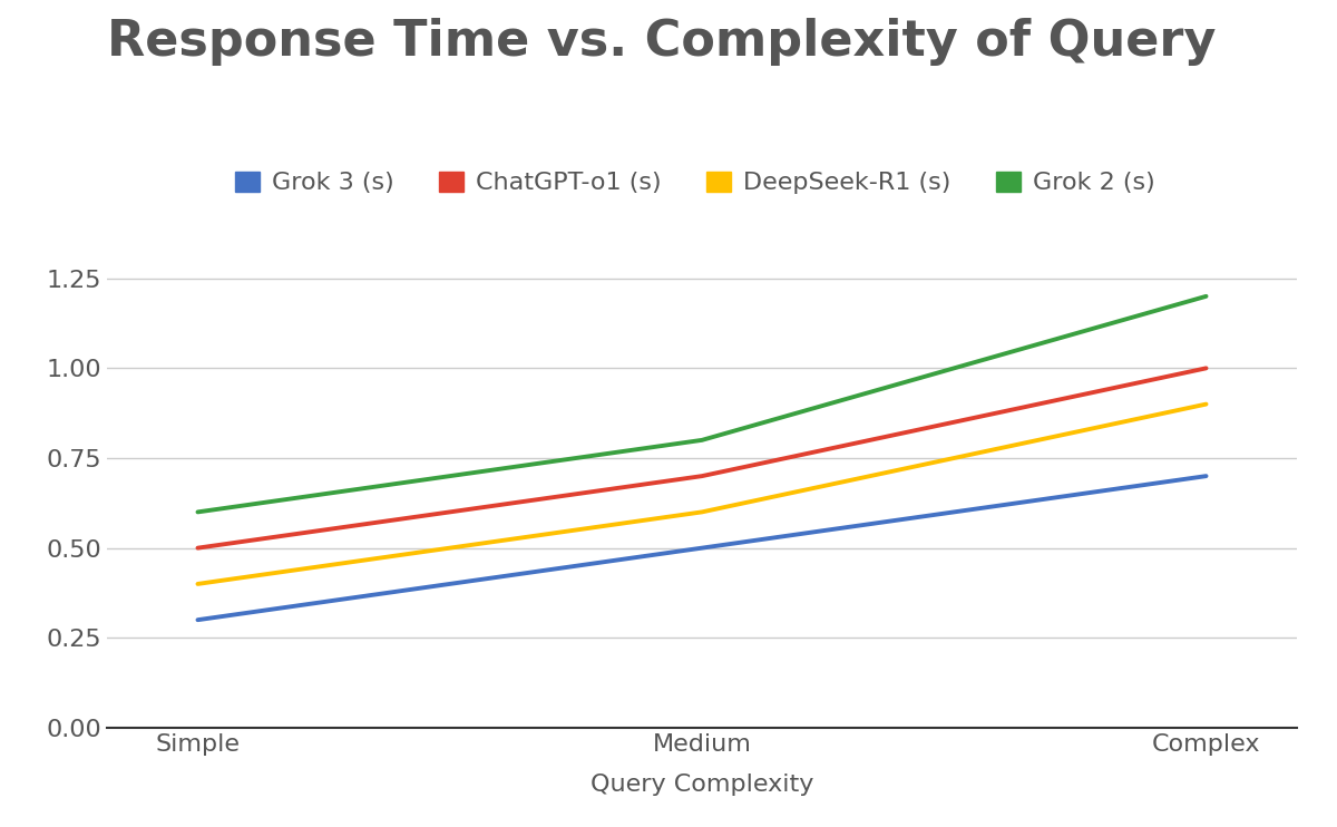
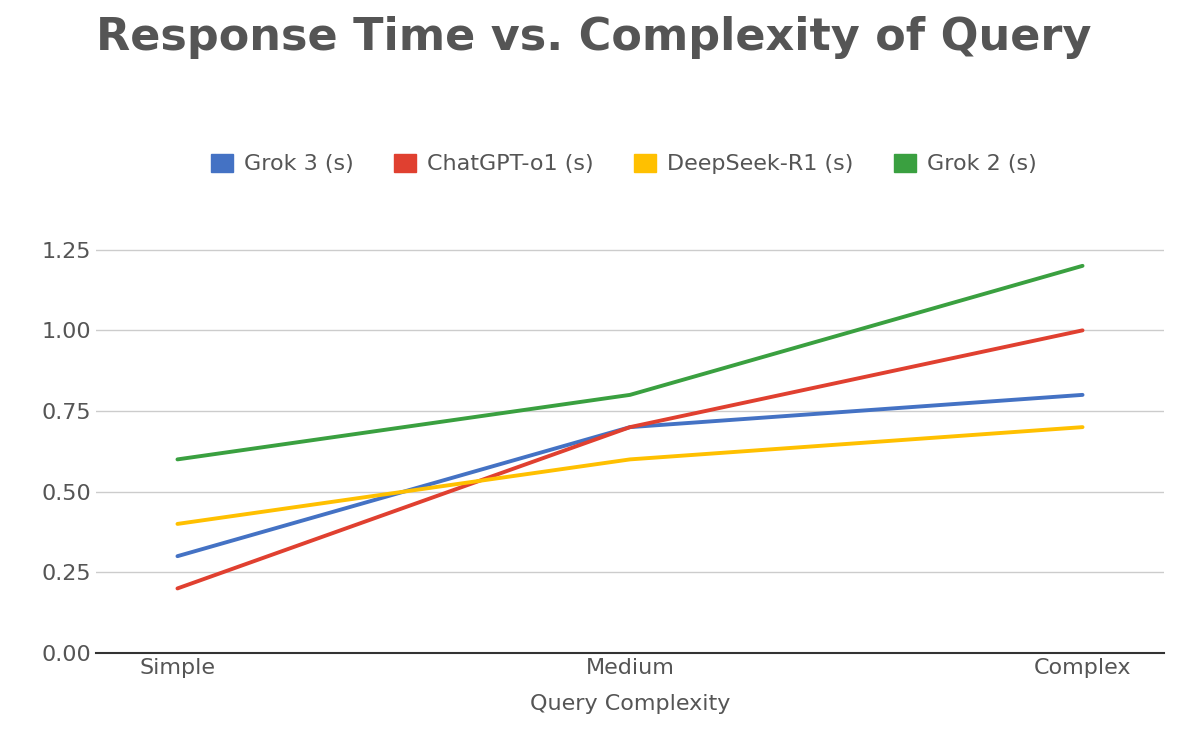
ChatGPT-o1 (s)/Simple: 0.5 -> 0.2
Grok 3 (s)/Medium: 0.5 -> 0.7
Grok 3 (s)/Complex: 0.7 -> 0.8
DeepSeek-R1 (s)/Complex: 0.9 -> 0.7
